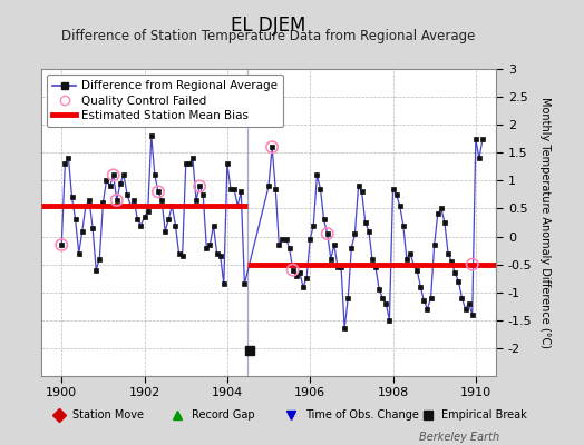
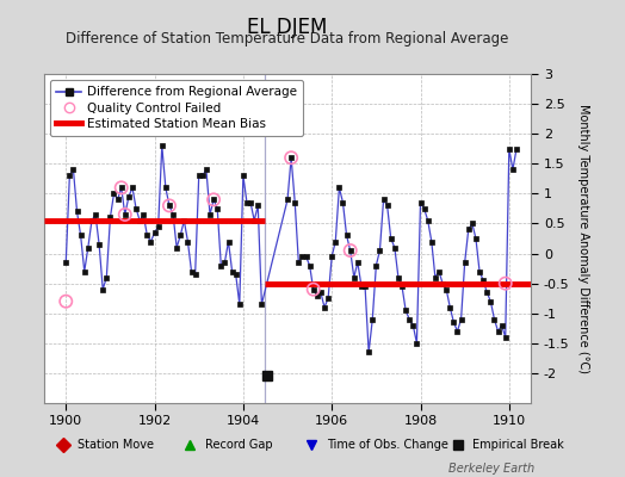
Quality Control Failed/1900: -0.15 -> -0.80
